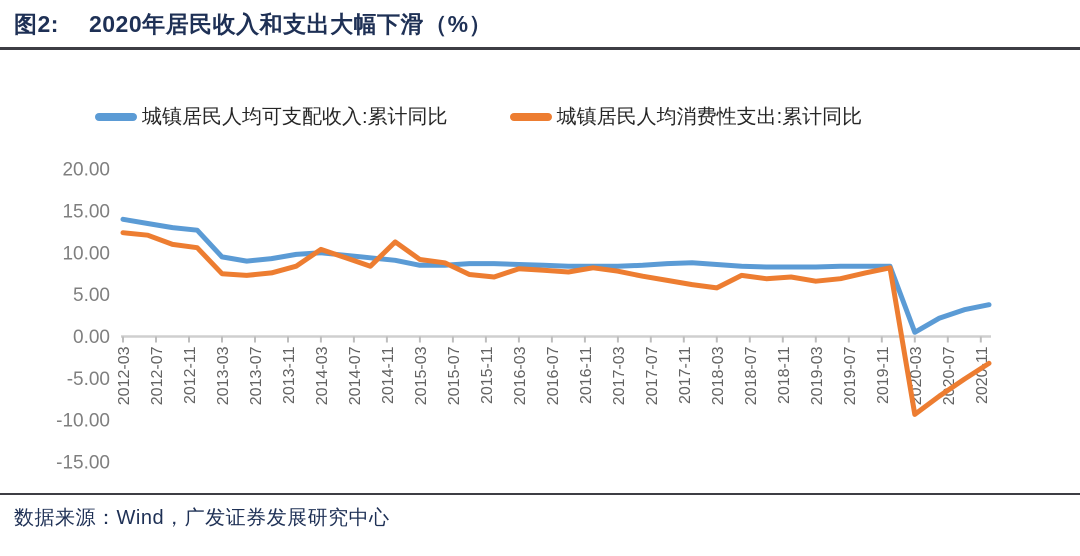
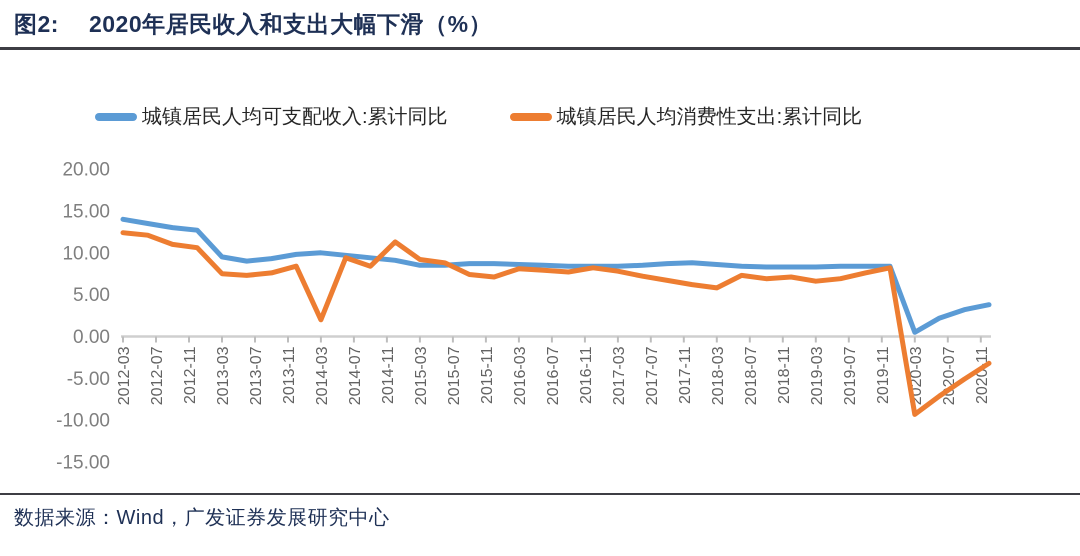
城镇居民人均消费性支出:累计同比/2014-03: 10 -> 2
